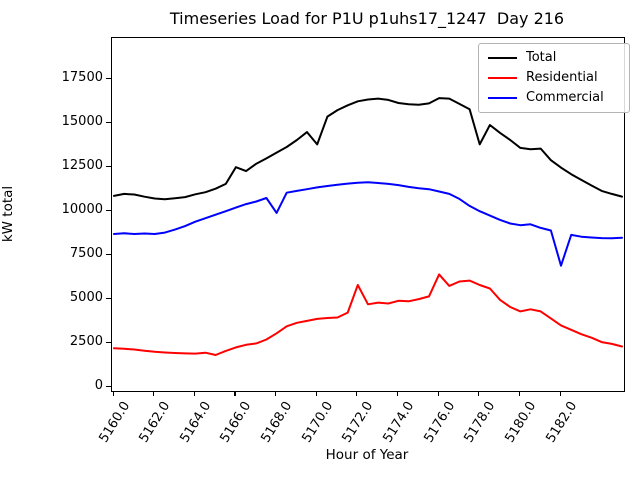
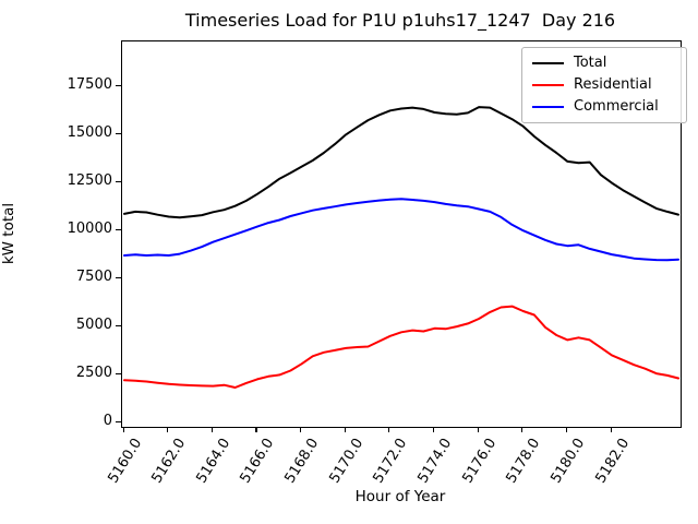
Total/5166.0: 12500 -> 11900
Commercial/5168.0: 9900 -> 10900
Total/5170.0: 13800 -> 15000
Residential/5172.0: 5800 -> 4500
Residential/5176.0: 6400 -> 5400
Total/5178.0: 13800 -> 15400
Commercial/5182.0: 6900 -> 8800
